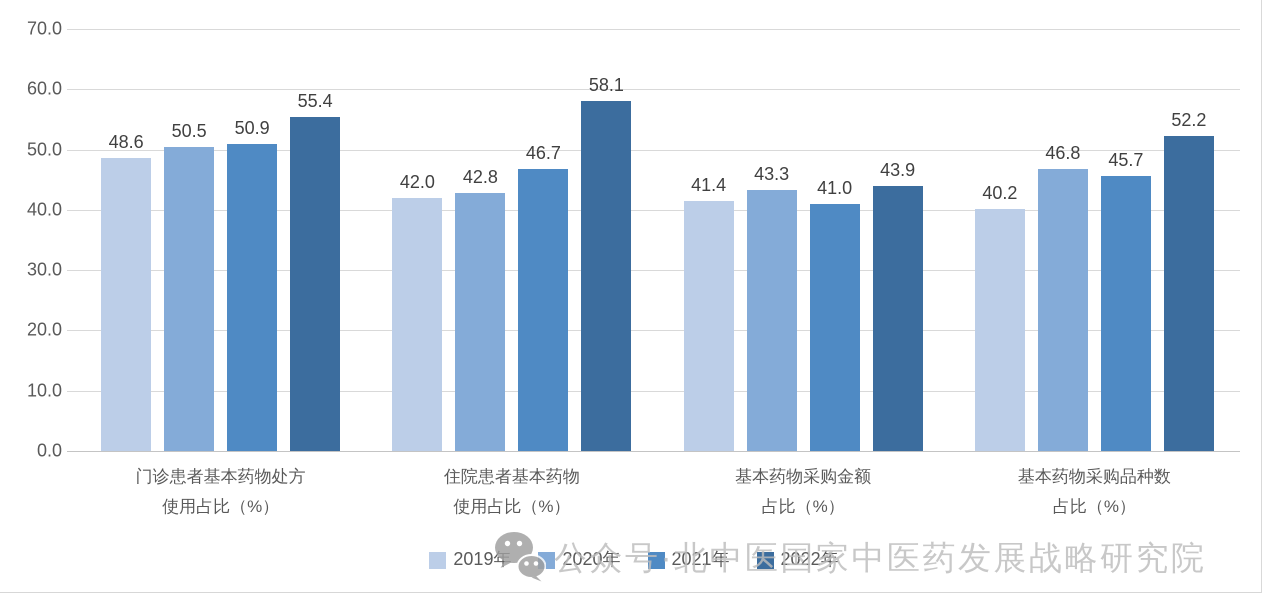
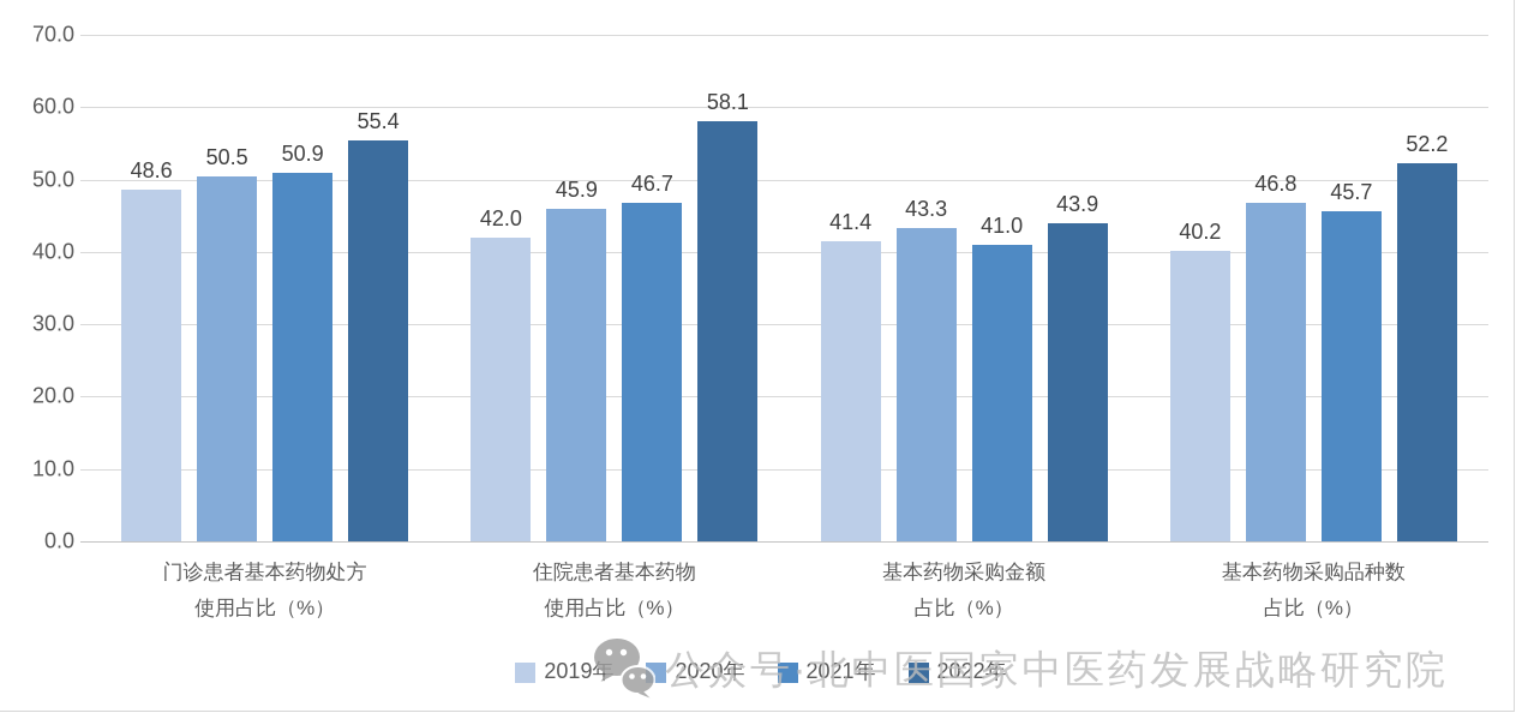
2020年/住院患者基本药物 使用占比（%）: 42.8 -> 45.9
